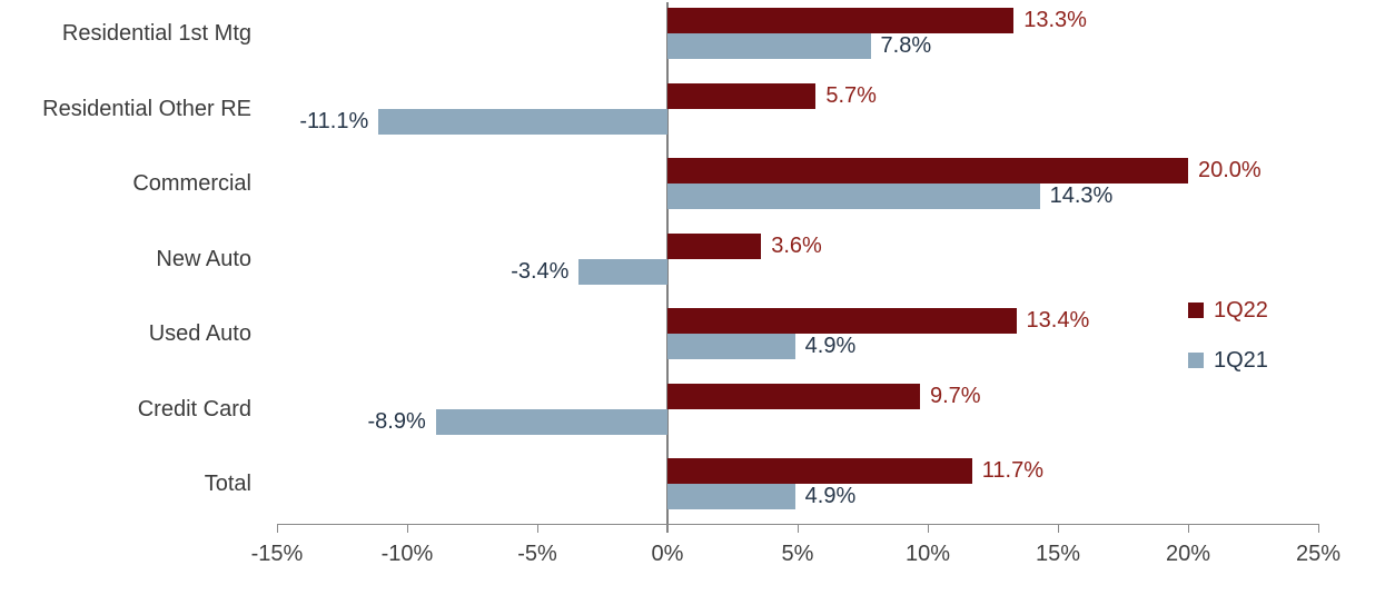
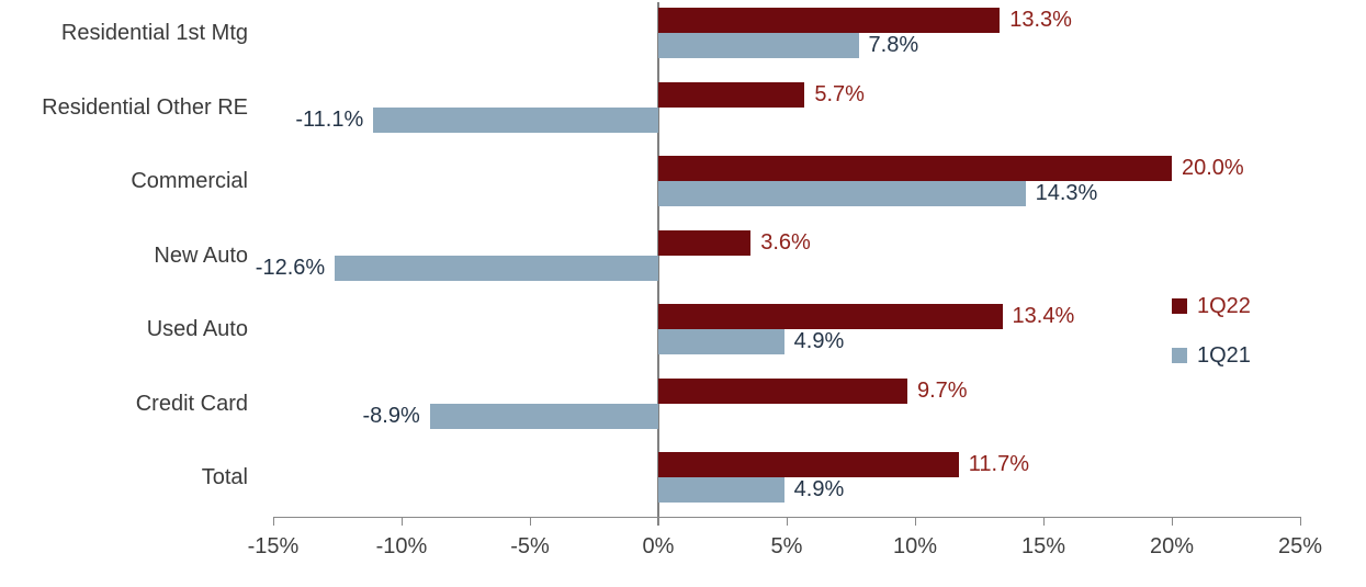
1Q21/New Auto: -3.4% -> -12.6%
